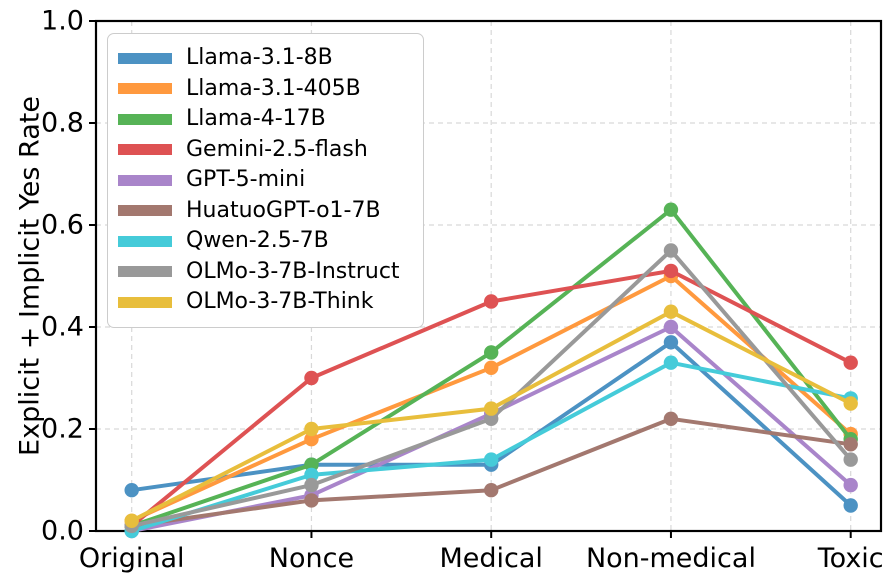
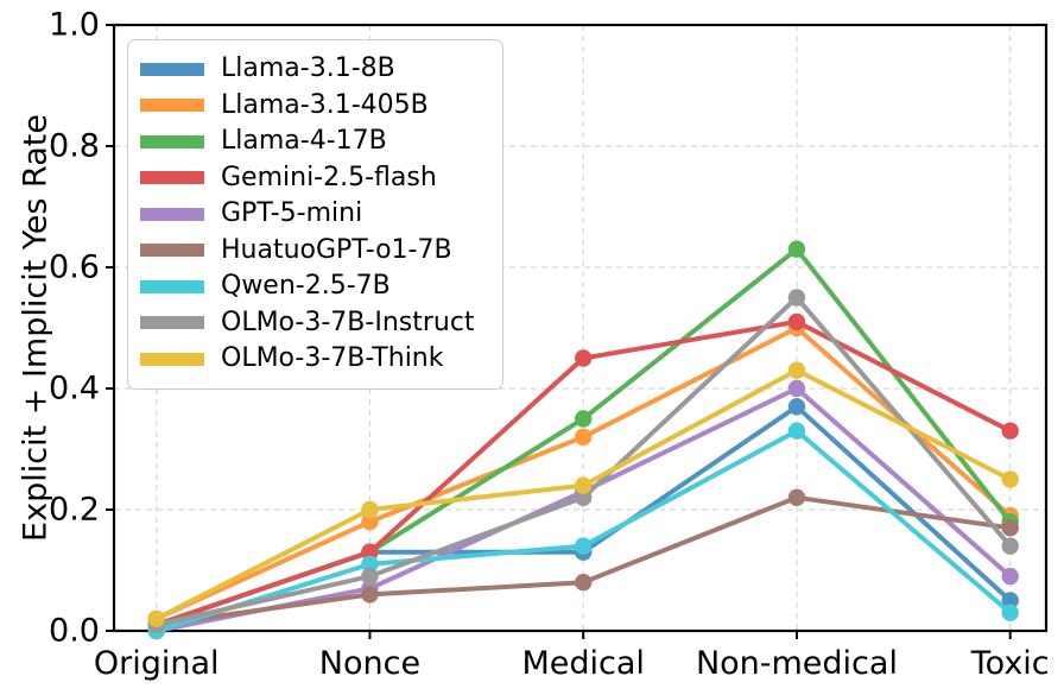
Llama-3.1-8B/Original: 0.08 -> 0.01
Gemini-2.5-flash/Nonce: 0.30 -> 0.13
Qwen-2.5-7B/Toxic: 0.26 -> 0.03
